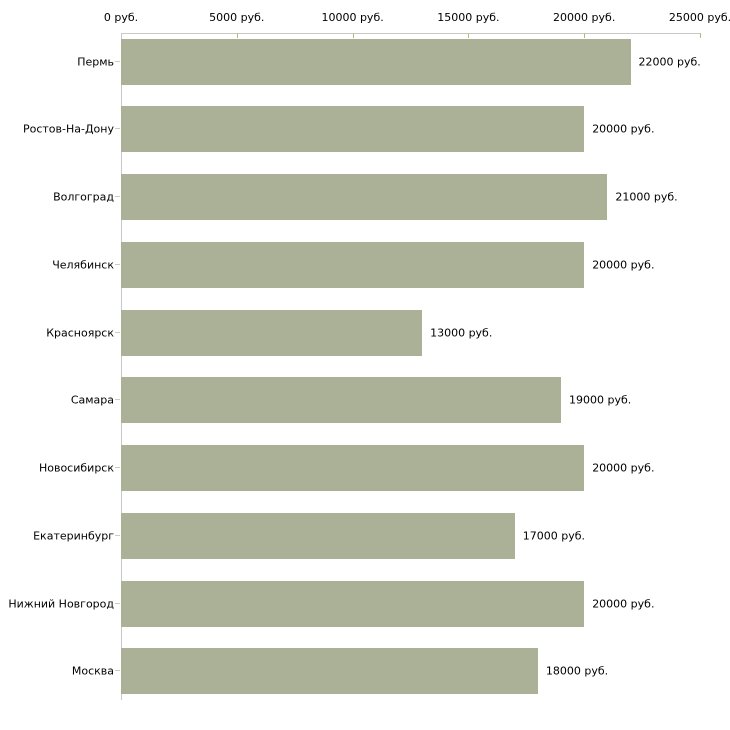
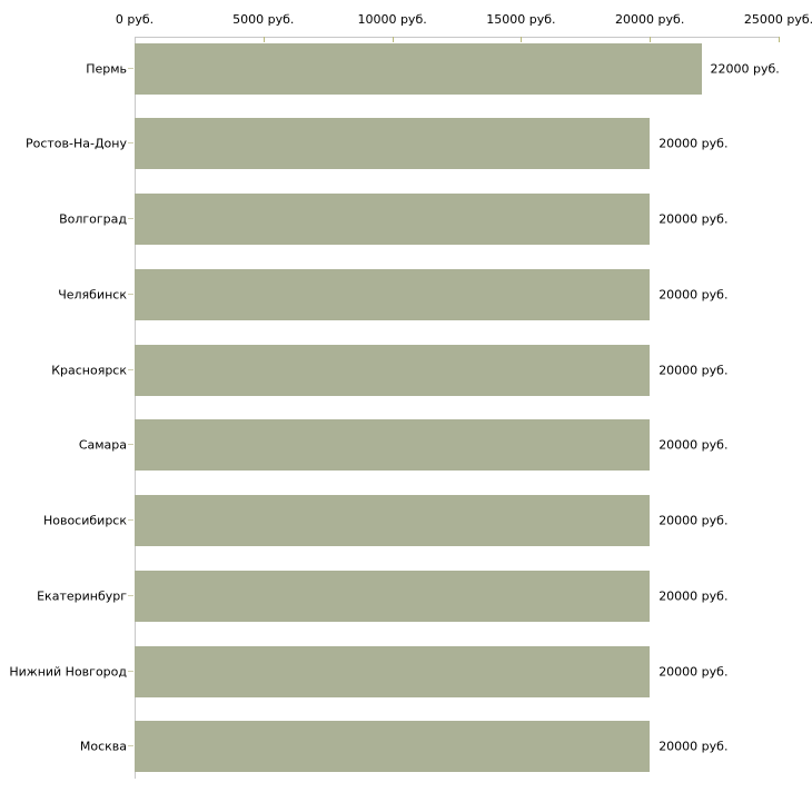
Волгоград: 21000 -> 20000
Красноярск: 13000 -> 20000
Самара: 19000 -> 20000
Екатеринбург: 17000 -> 20000
Москва: 18000 -> 20000
